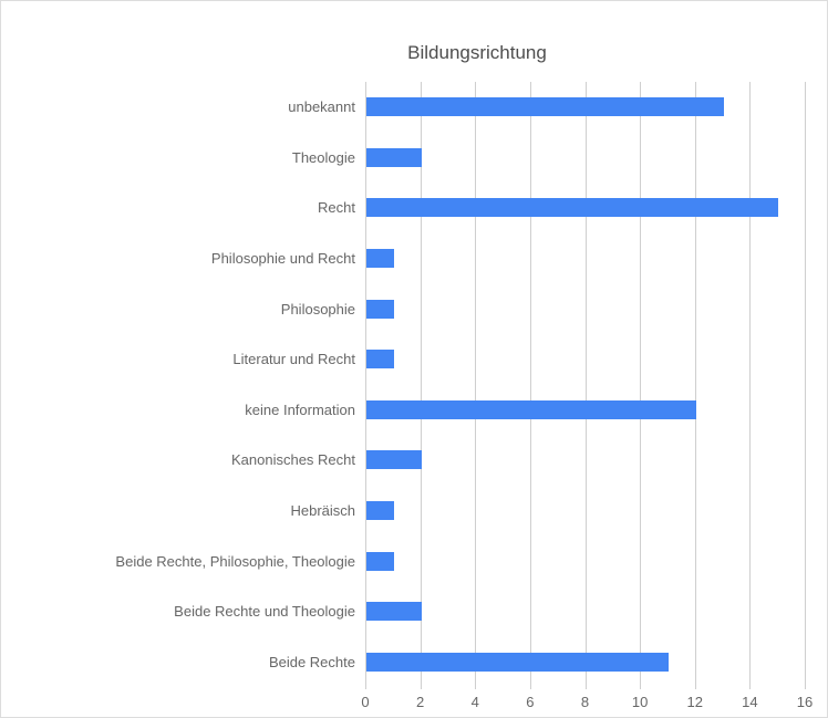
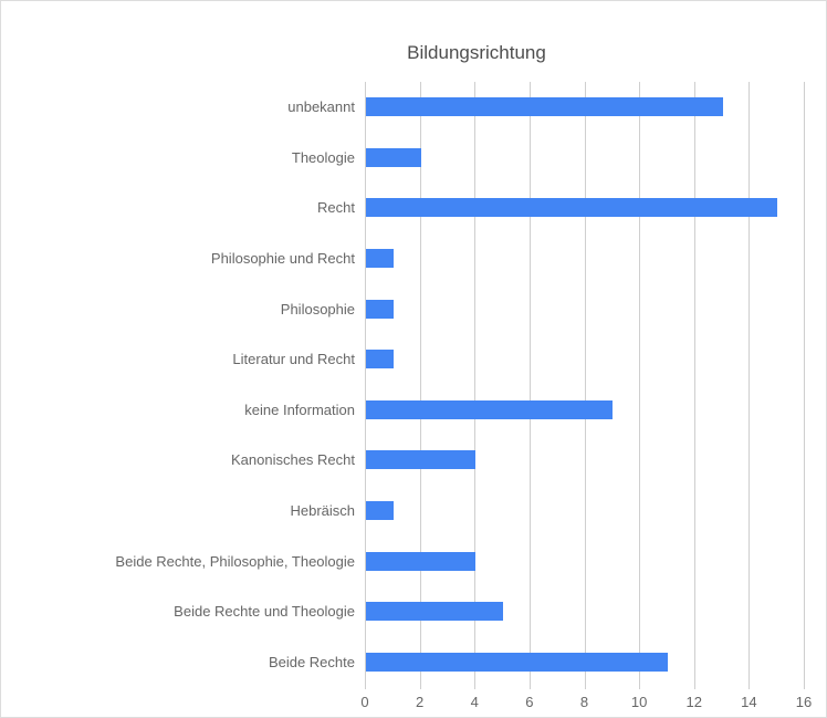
keine Information: 12 -> 9
Kanonisches Recht: 2 -> 4
Beide Rechte, Philosophie, Theologie: 1 -> 4
Beide Rechte und Theologie: 2 -> 5
